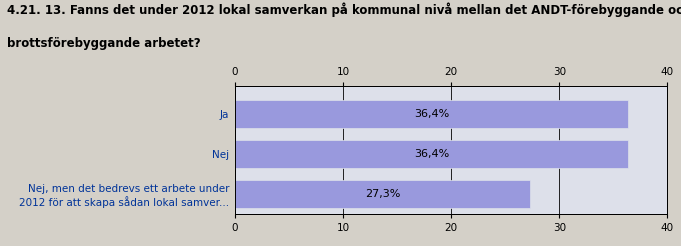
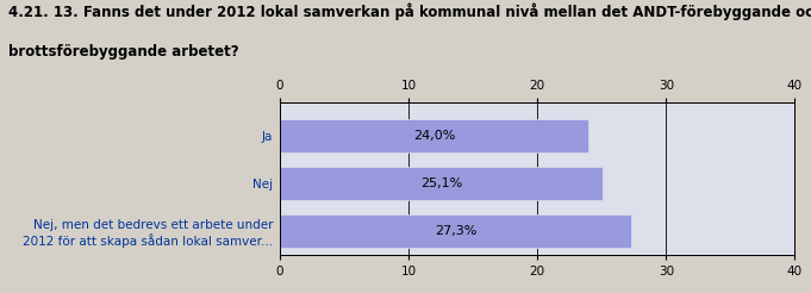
Ja: 36,4% -> 24,0%
Nej: 36,4% -> 25,1%
